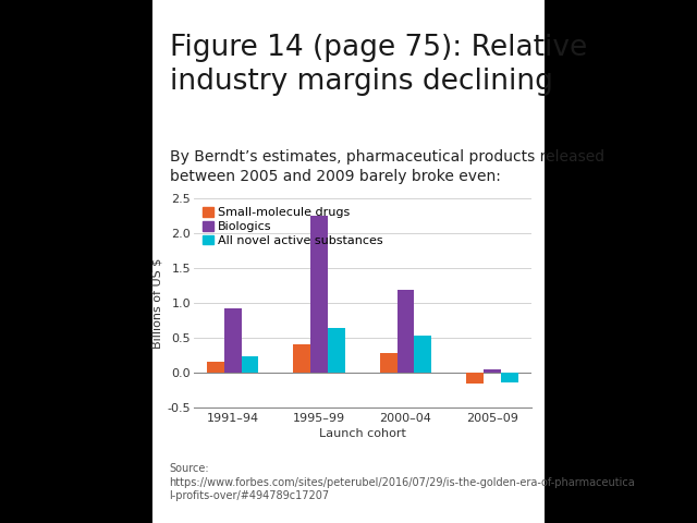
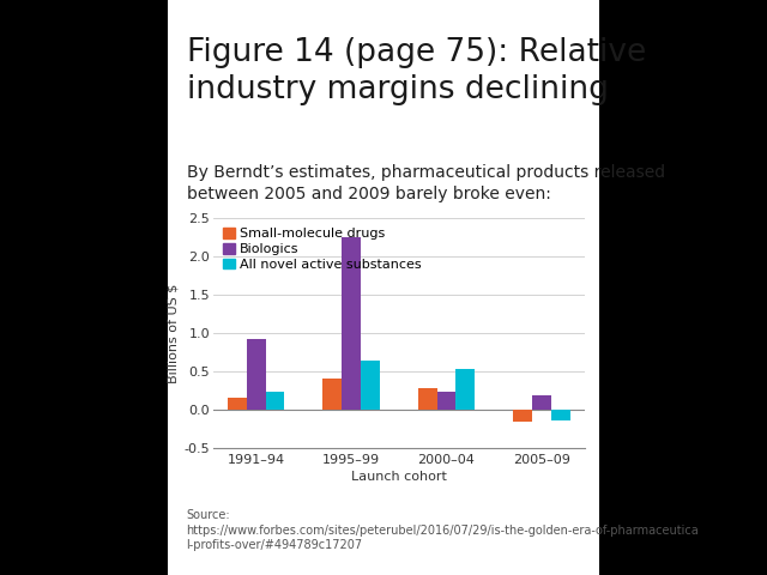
Biologics/2000–04: 1.20 -> 0.24
Biologics/2005–09: 0.05 -> 0.20
